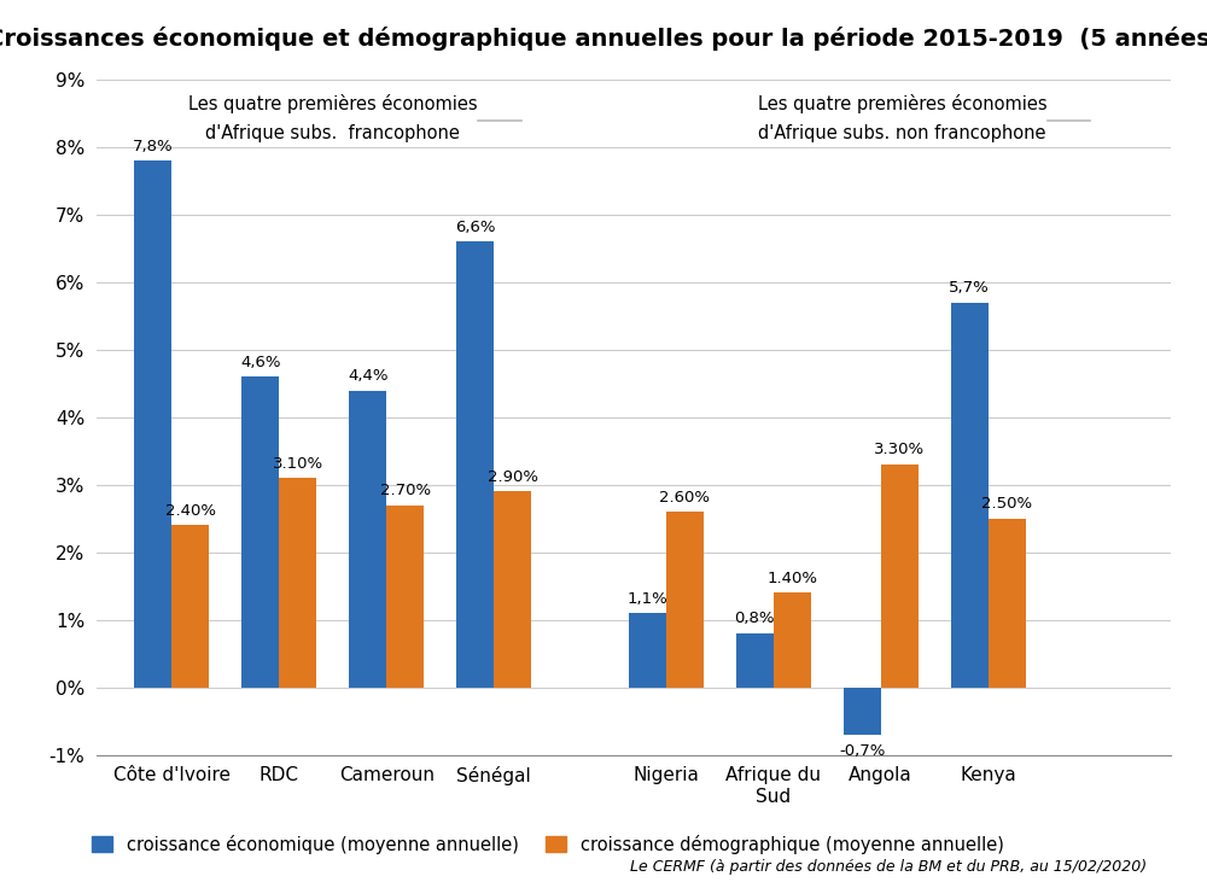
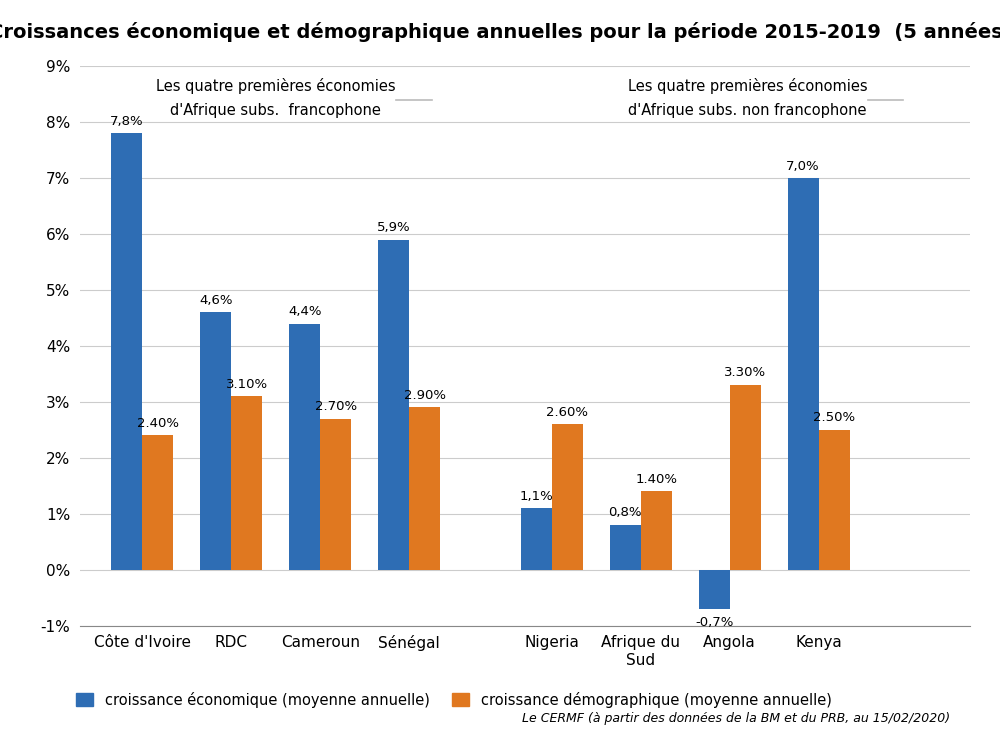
croissance économique (moyenne annuelle)/Sénégal: 6,6% -> 5,9%
croissance économique (moyenne annuelle)/Kenya: 5,7% -> 7,0%
